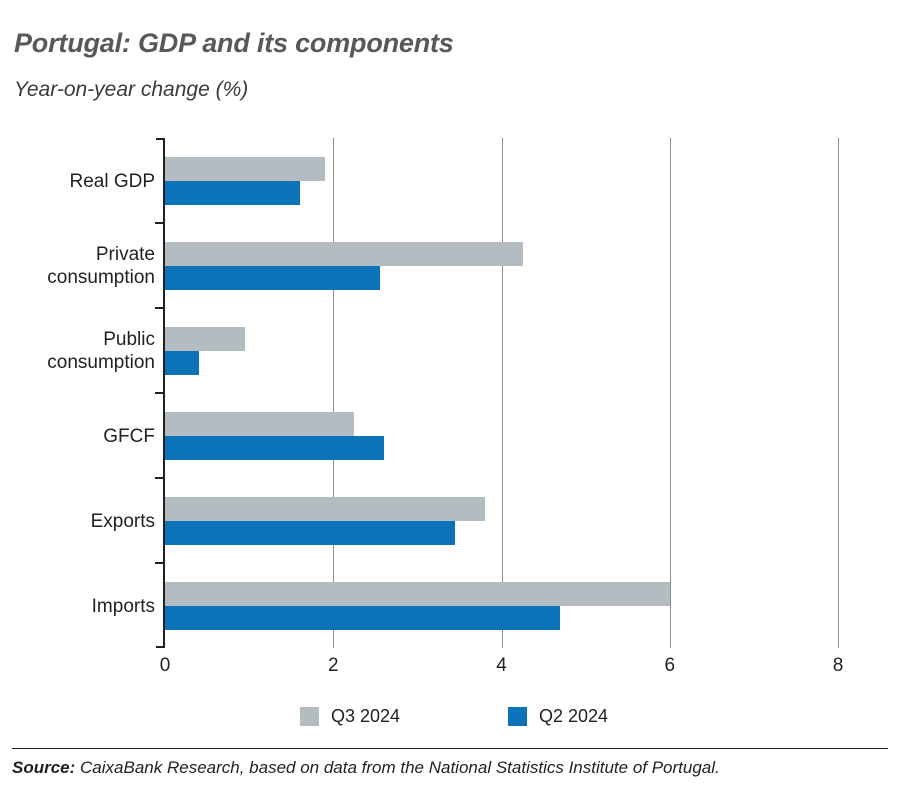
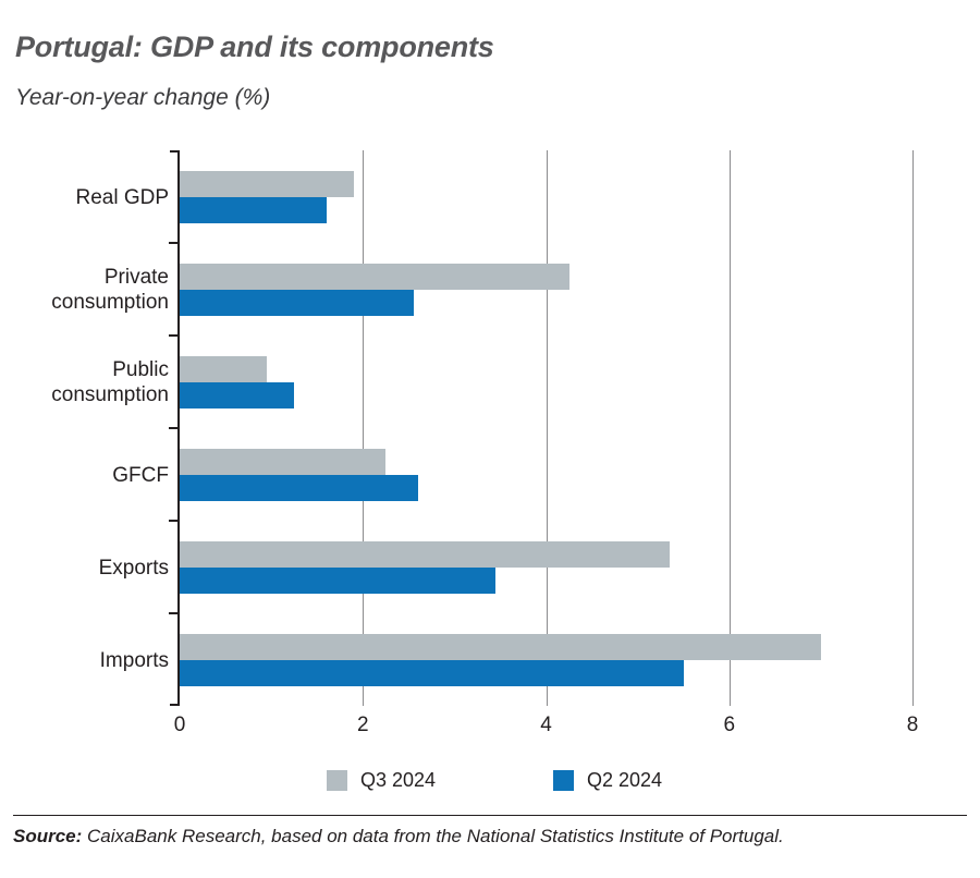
Q2 2024/Public consumption: 0.4 -> 1.2
Q3 2024/Exports: 3.8 -> 5.3
Q3 2024/Imports: 6.0 -> 7.0
Q2 2024/Imports: 4.7 -> 5.5
